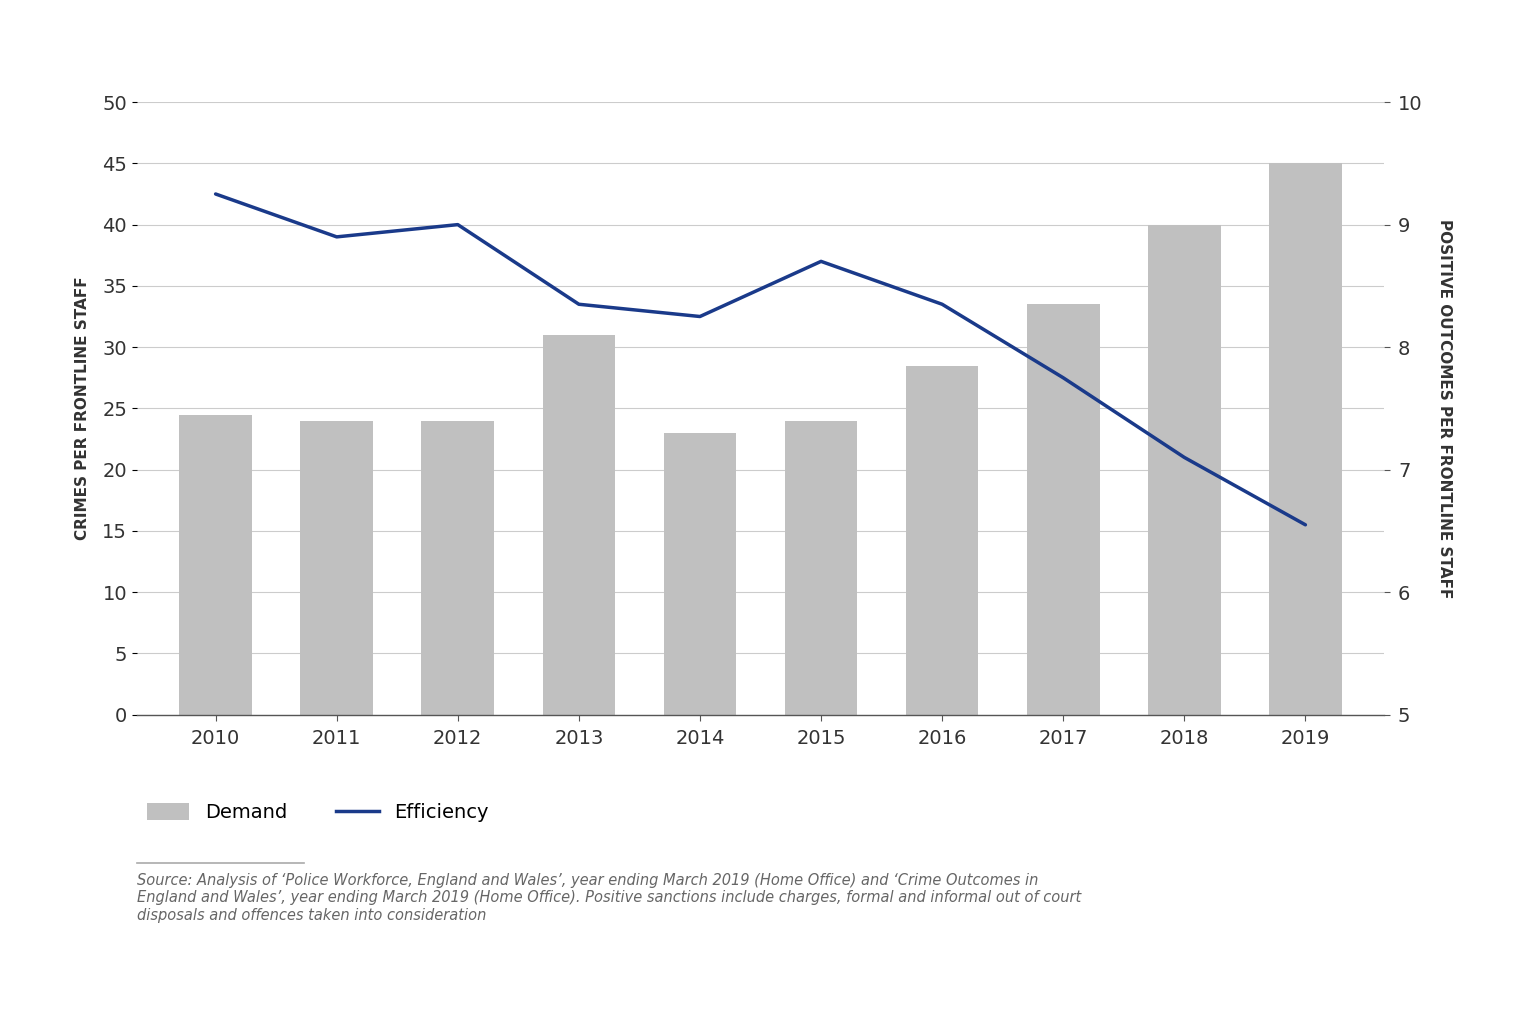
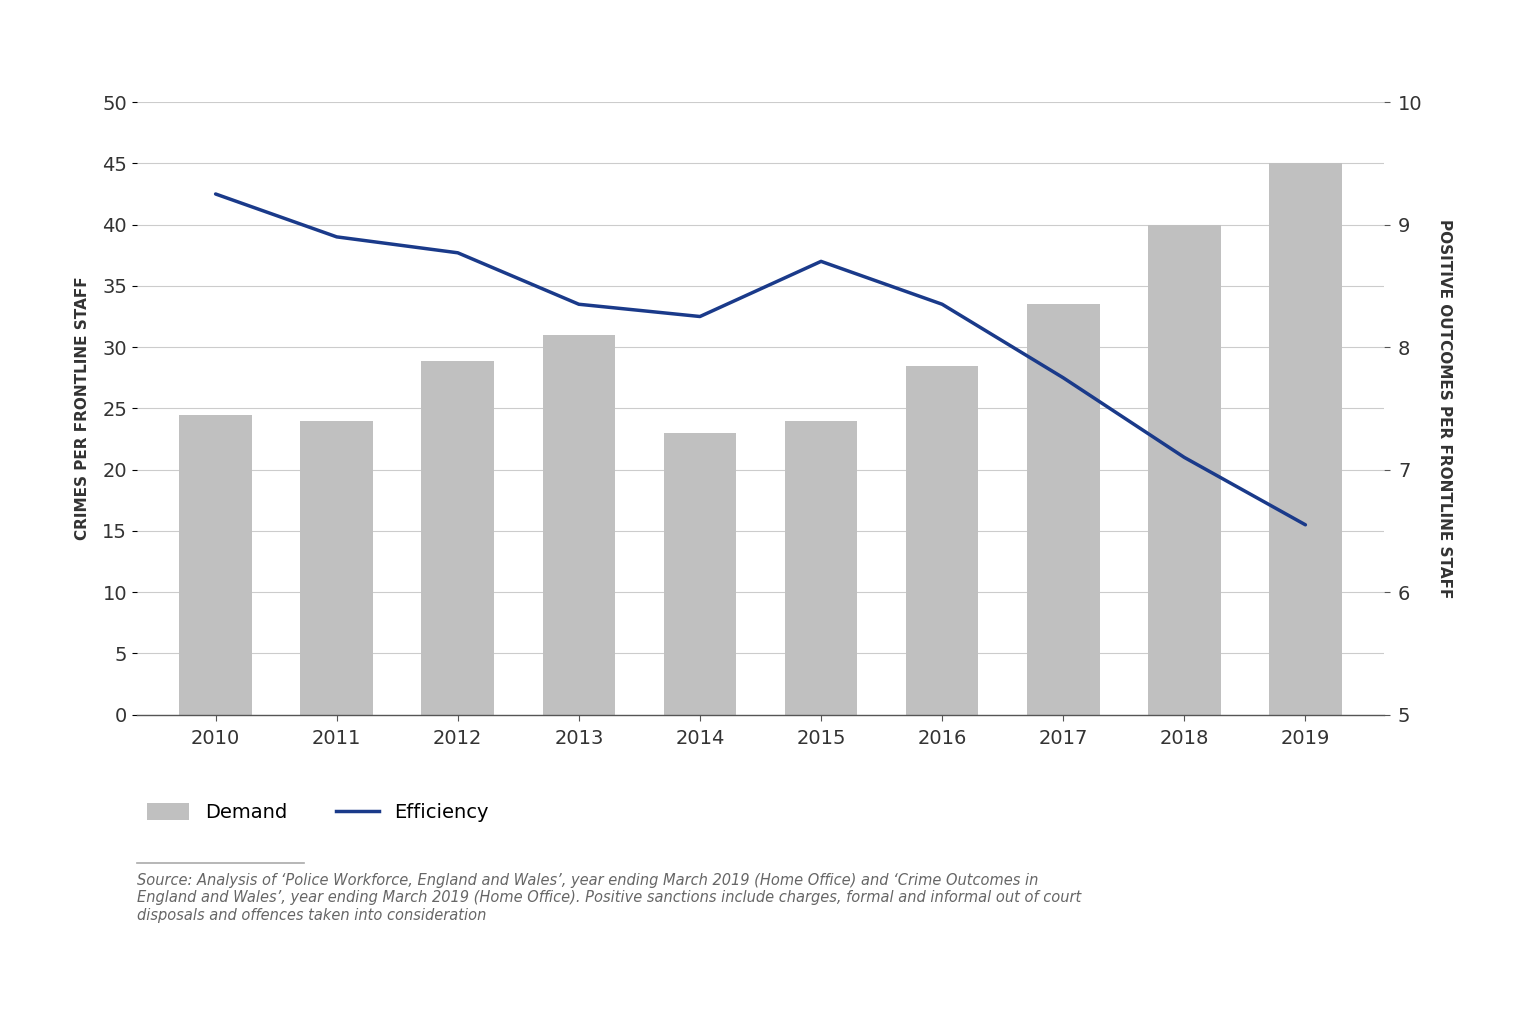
Demand/2012: 24.0 -> 28.9
Efficiency/2012: 9.00 -> 8.77
